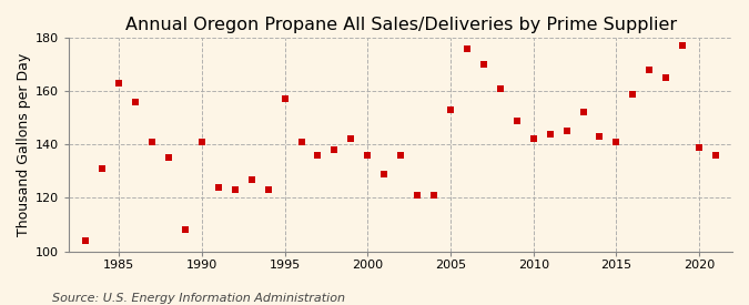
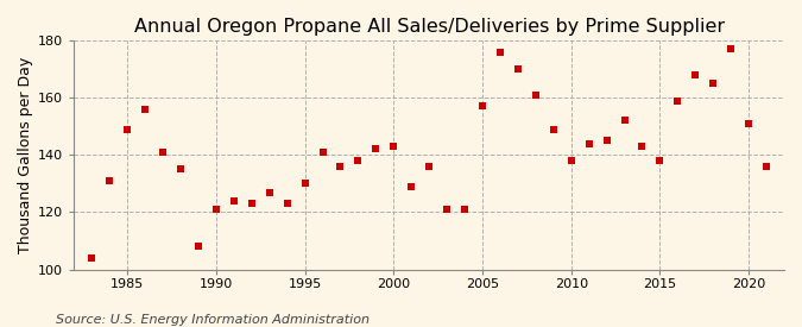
1985: 163 -> 149
1990: 141 -> 121
1995: 157 -> 130
2000: 136 -> 143
2005: 153 -> 157
2010: 142 -> 138
2015: 141 -> 138
2020: 139 -> 151
